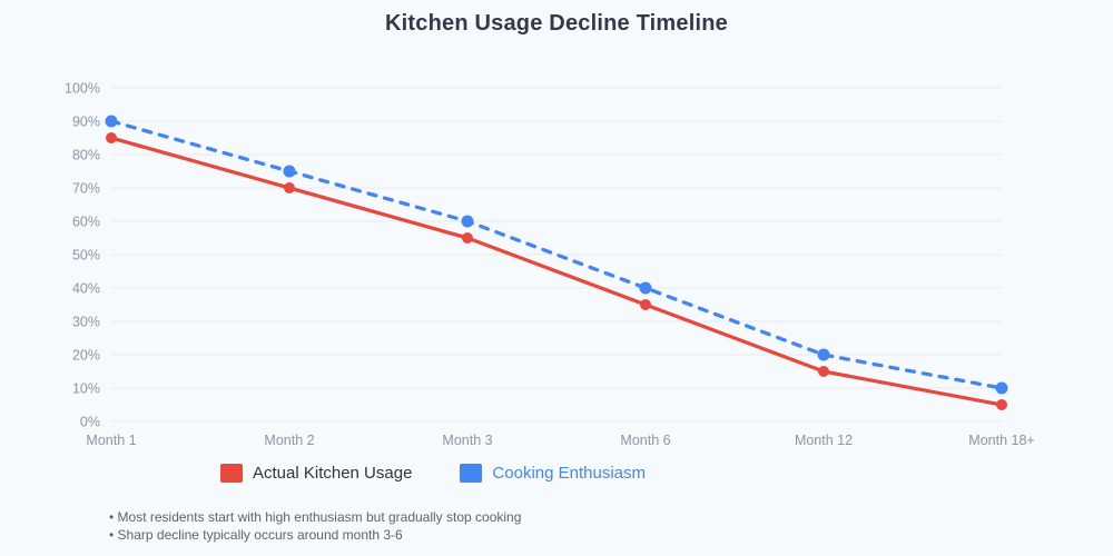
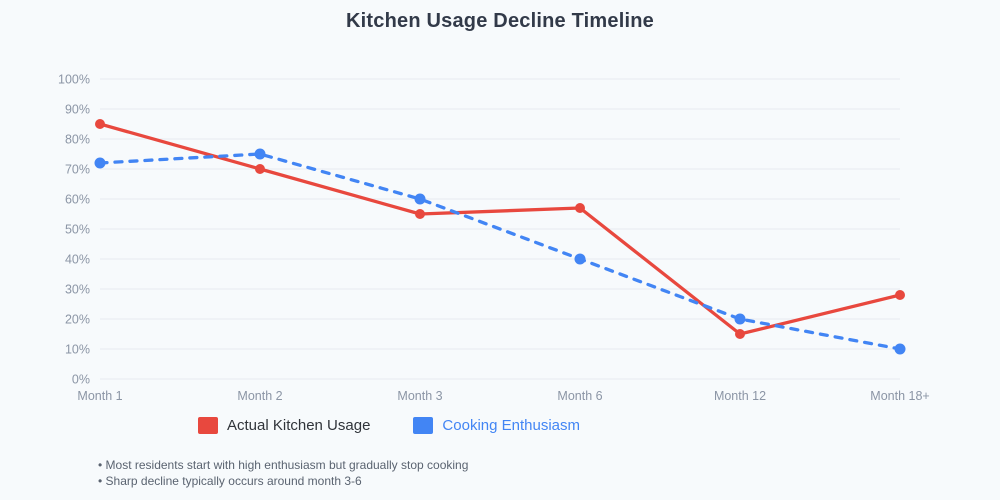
Cooking Enthusiasm/Month 1: 90% -> 72%
Actual Kitchen Usage/Month 6: 35% -> 57%
Actual Kitchen Usage/Month 18+: 5% -> 28%
